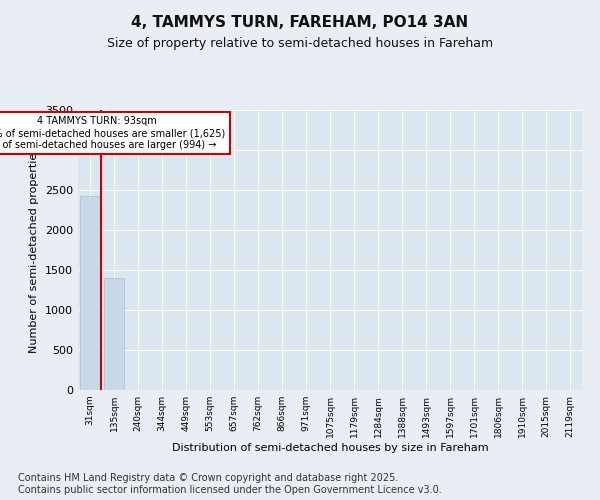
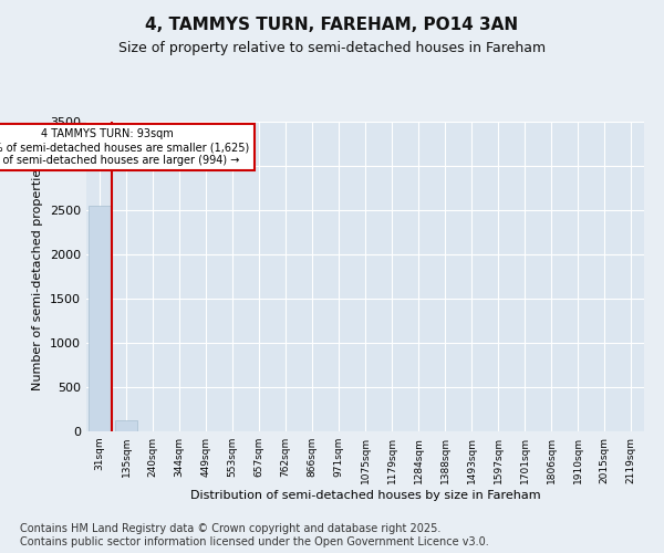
31sqm: 2420 -> 2550
135sqm: 1400 -> 130
